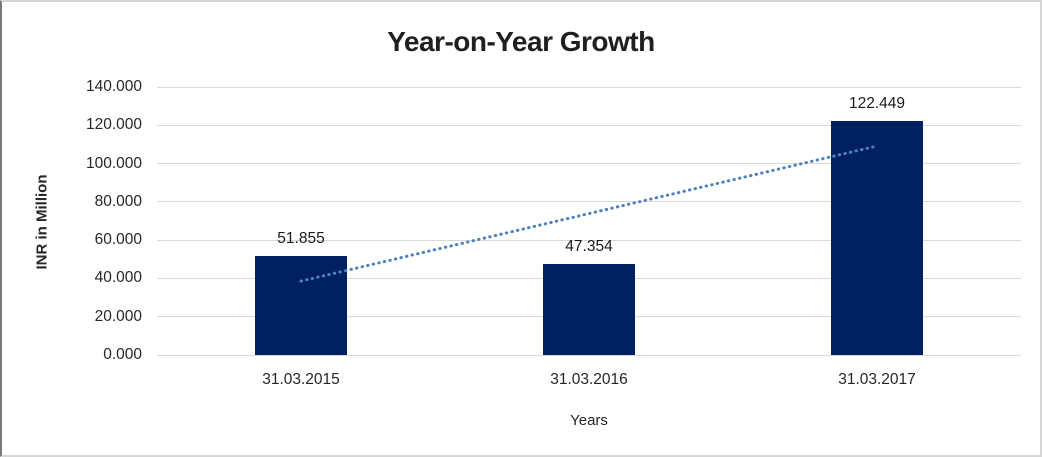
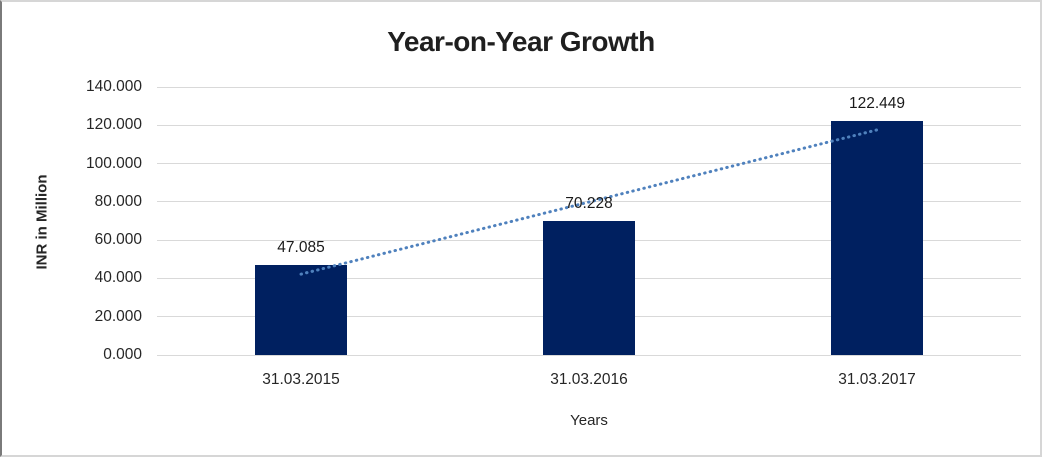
31.03.2015: 51.855 -> 47.085
31.03.2016: 47.354 -> 70.228
